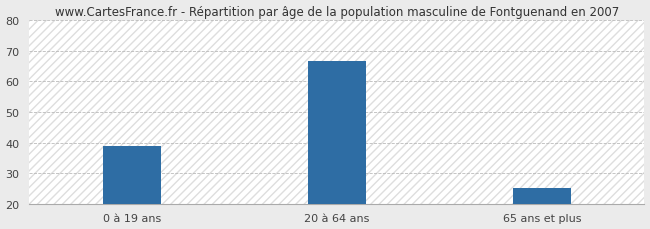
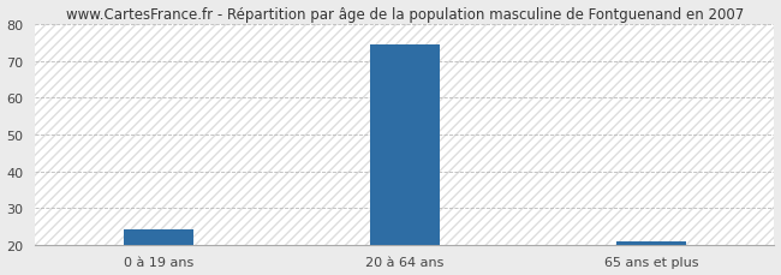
0 à 19 ans: 39.0 -> 24.0
20 à 64 ans: 66.5 -> 74.5
65 ans et plus: 25.0 -> 21.0
